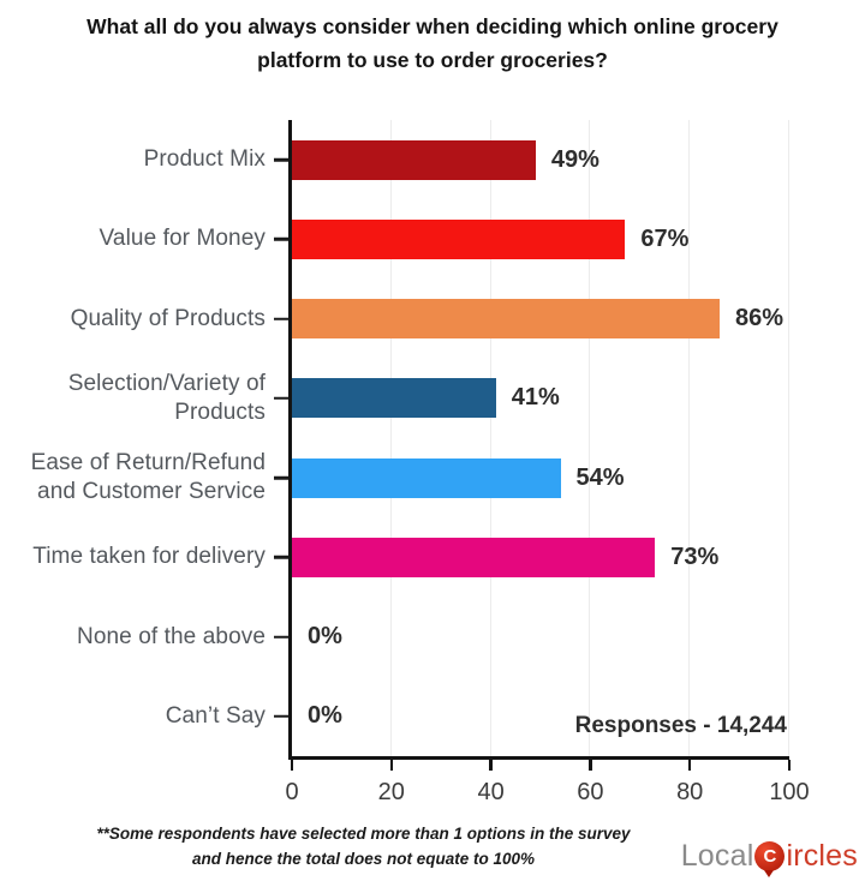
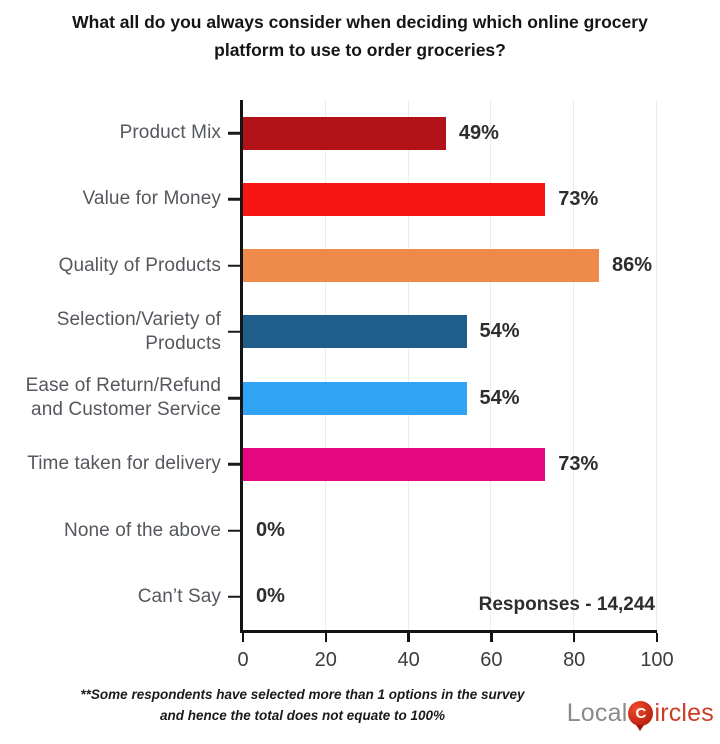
Value for Money: 67% -> 73%
Selection/Variety of Products: 41% -> 54%
